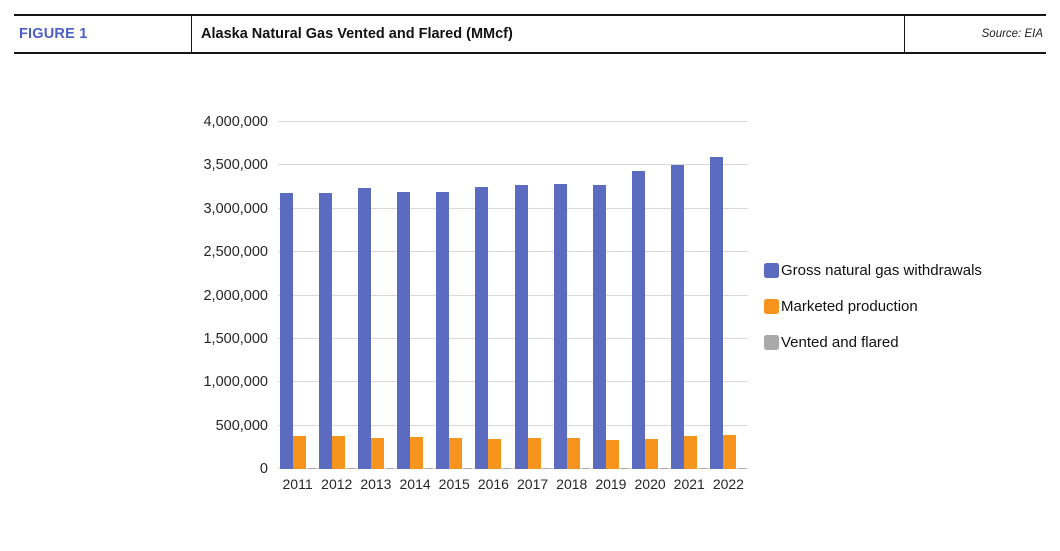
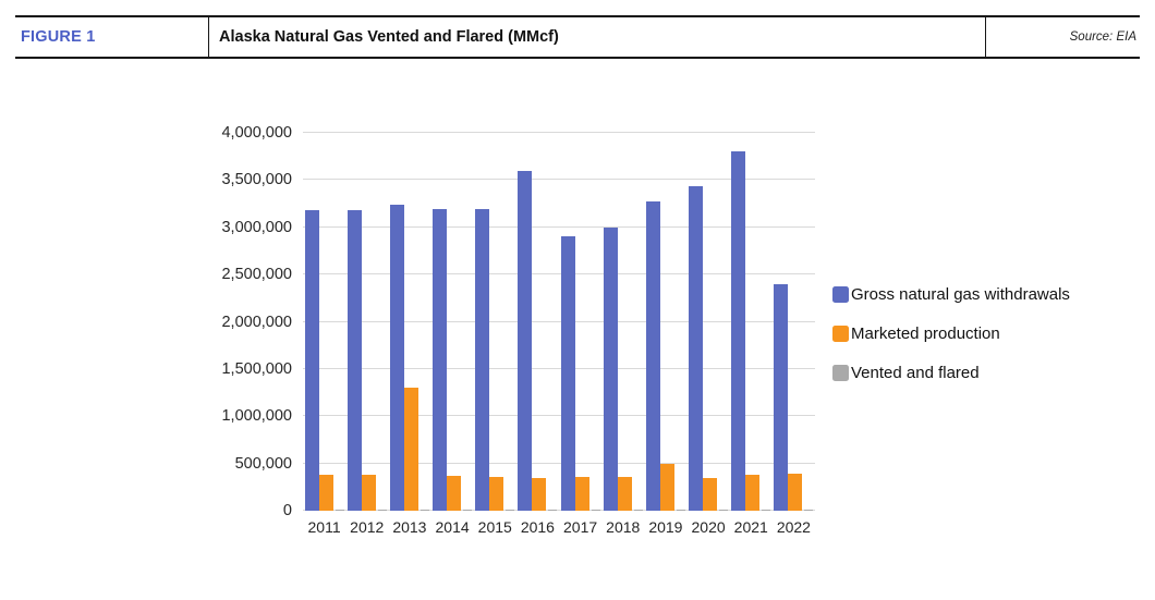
Marketed production/2013: 400000 -> 1300000
Gross natural gas withdrawals/2016: 3200000 -> 3600000
Gross natural gas withdrawals/2017: 3300000 -> 2900000
Gross natural gas withdrawals/2018: 3300000 -> 3000000
Marketed production/2019: 300000 -> 500000
Gross natural gas withdrawals/2021: 3500000 -> 3800000
Gross natural gas withdrawals/2022: 3600000 -> 2400000
